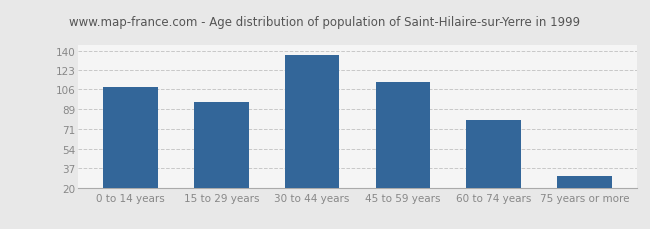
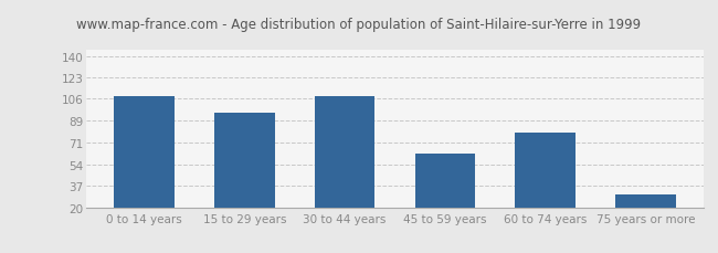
30 to 44 years: 136 -> 108
45 to 59 years: 113 -> 63
